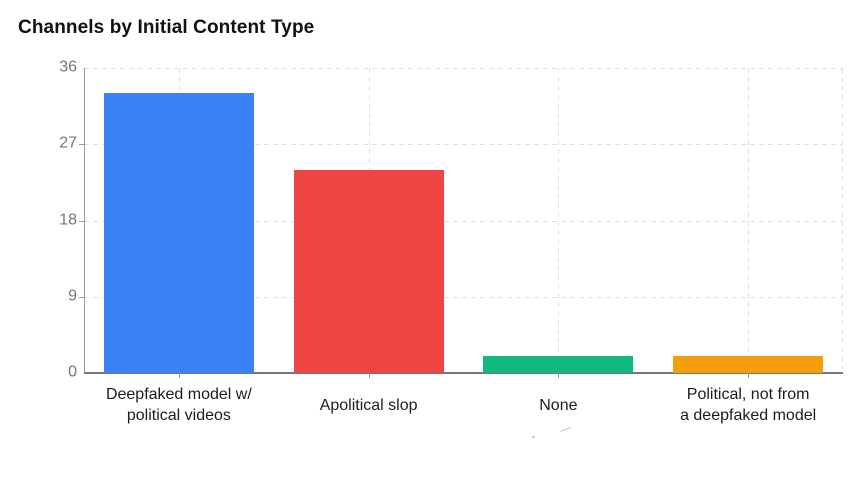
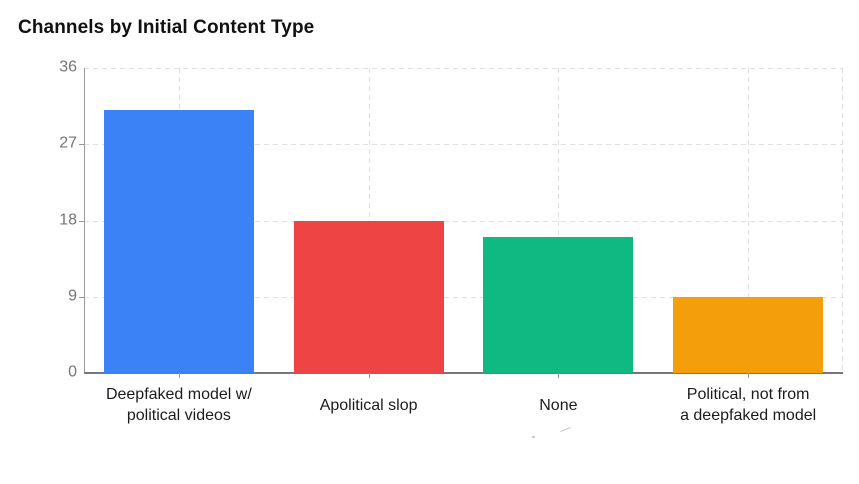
Deepfaked model w/ political videos: 33 -> 31
Apolitical slop: 24 -> 18
None: 2 -> 16
Political, not from a deepfaked model: 2 -> 9
